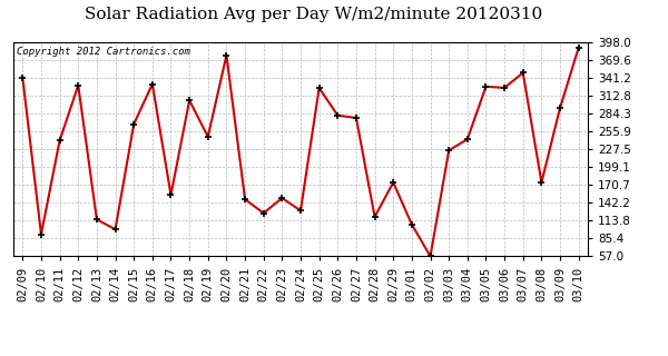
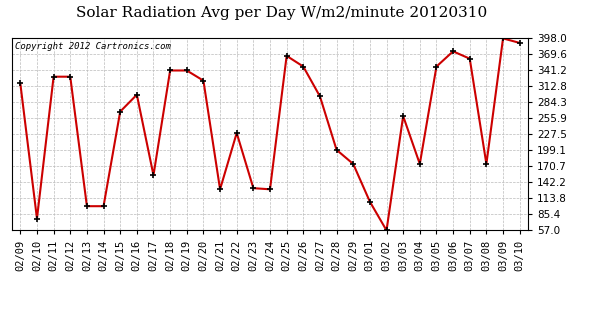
02/09: 342 -> 318
02/10: 92 -> 78
02/11: 242 -> 330
02/13: 116 -> 100
02/16: 332 -> 298
02/18: 306 -> 341
02/19: 248 -> 341
02/20: 378 -> 323
02/21: 148 -> 130
02/22: 126 -> 230
02/23: 150 -> 132
02/25: 326 -> 367
02/26: 282 -> 348
02/27: 278 -> 295
02/28: 120 -> 200
03/03: 226 -> 260
03/04: 244 -> 175
03/05: 328 -> 348
03/06: 326 -> 375
03/07: 350 -> 362
03/09: 294 -> 398
